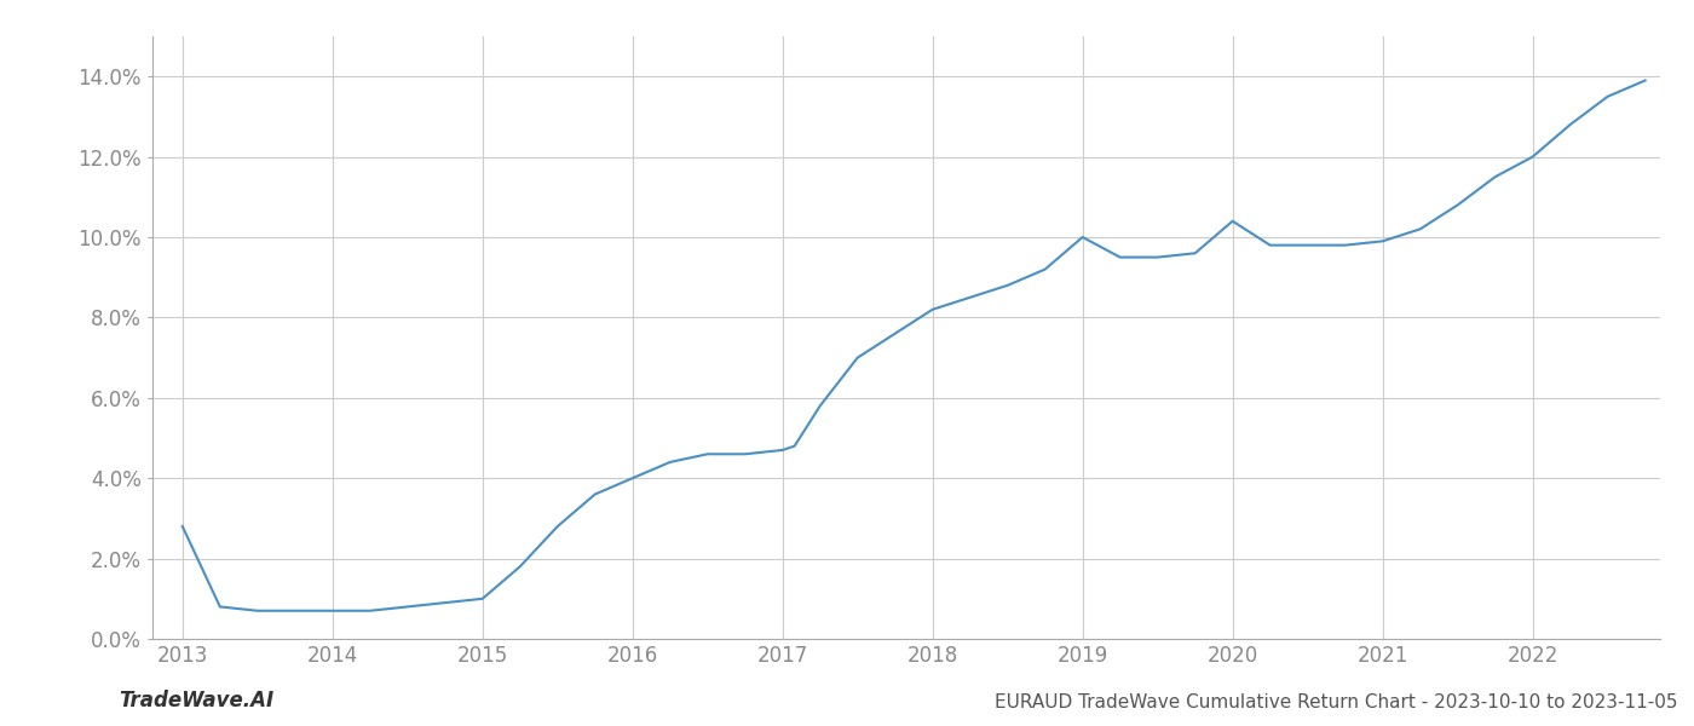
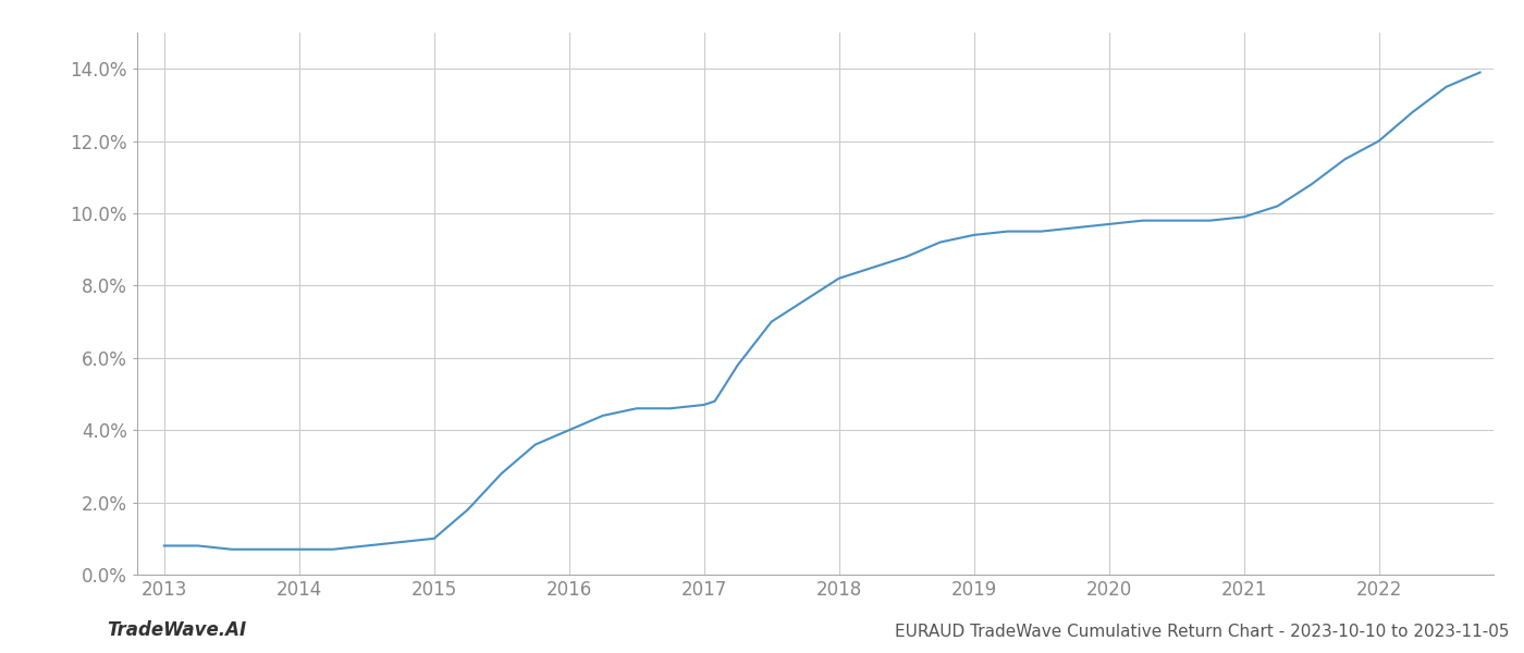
2013: 2.8% -> 0.8%
2019: 10.0% -> 9.4%
2020: 10.4% -> 9.7%
